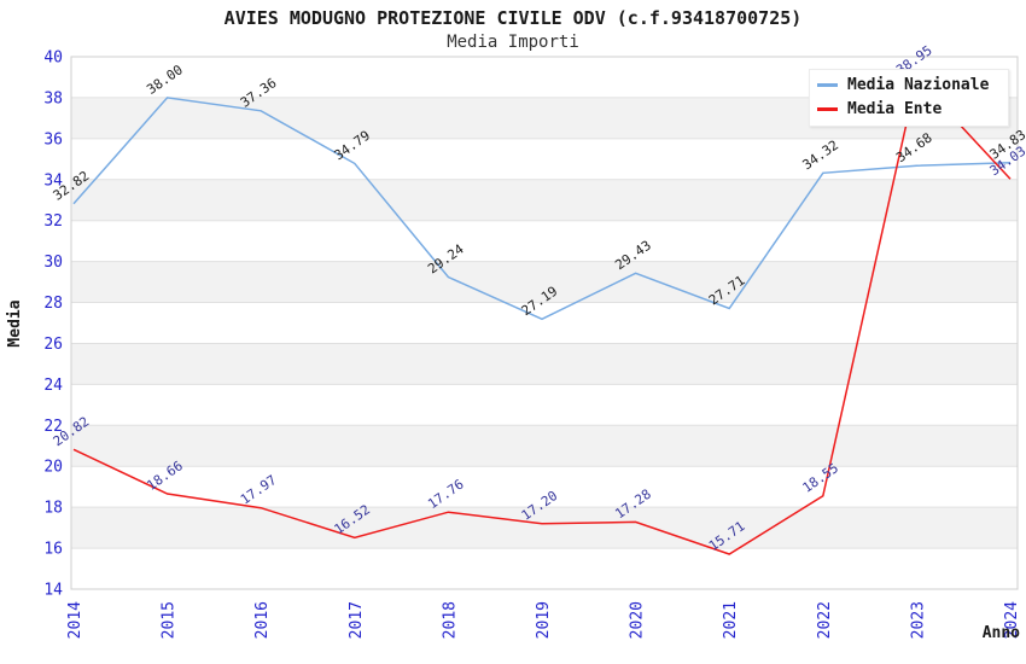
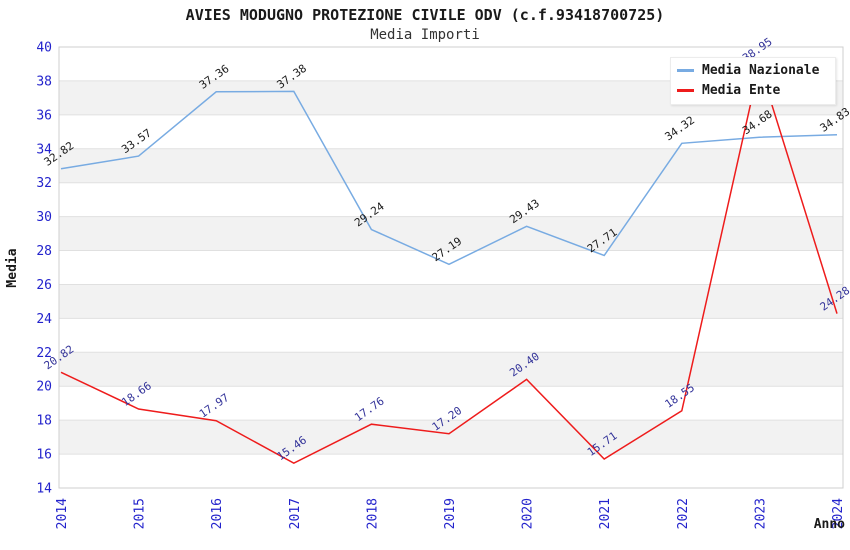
Media Nazionale/2015: 38.00 -> 33.57
Media Nazionale/2017: 34.79 -> 37.38
Media Ente/2017: 16.52 -> 15.46
Media Ente/2020: 17.28 -> 20.40
Media Ente/2024: 34.03 -> 24.28
